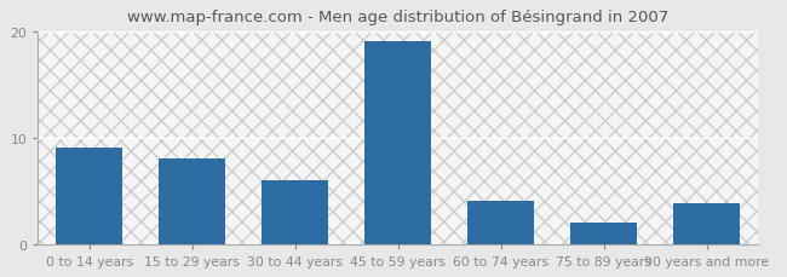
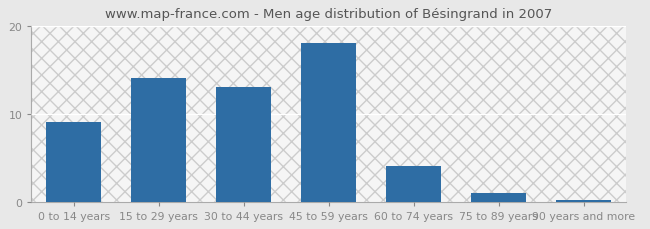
15 to 29 years: 8.0 -> 14.0
30 to 44 years: 6.0 -> 13.0
45 to 59 years: 19.0 -> 18.0
75 to 89 years: 2.0 -> 1.0
90 years and more: 3.8 -> 0.2
